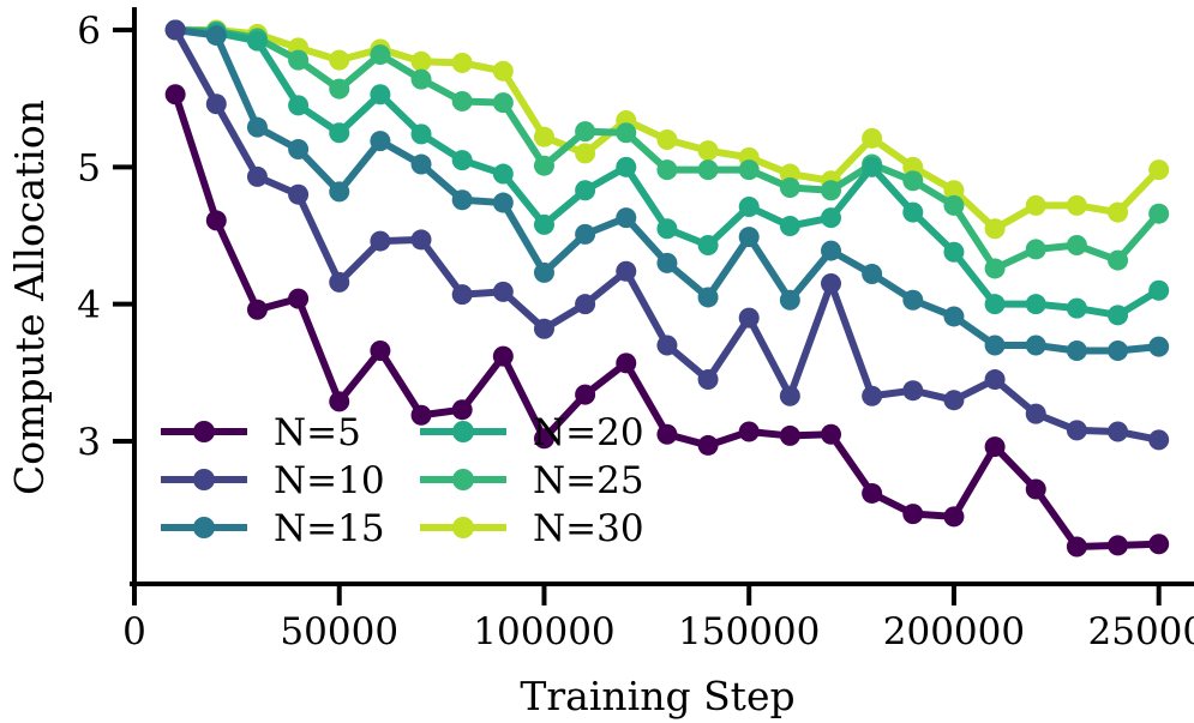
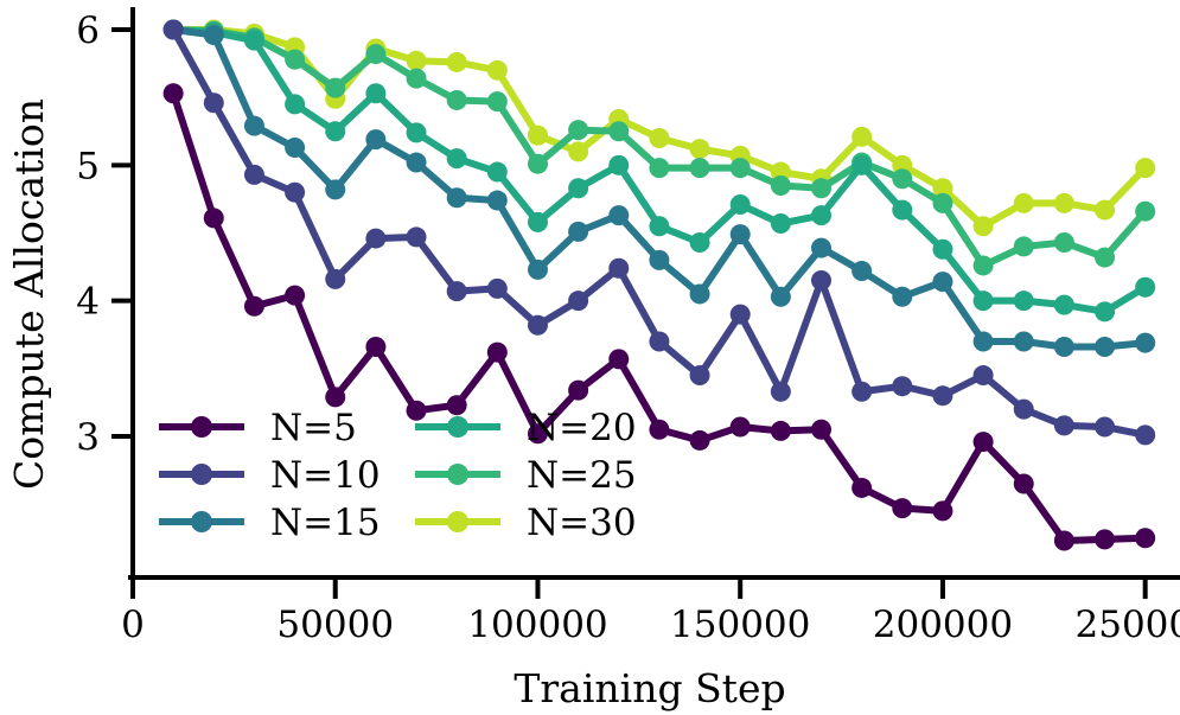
N=30/50000: 5.78 -> 5.49
N=15/200000: 3.91 -> 4.14
